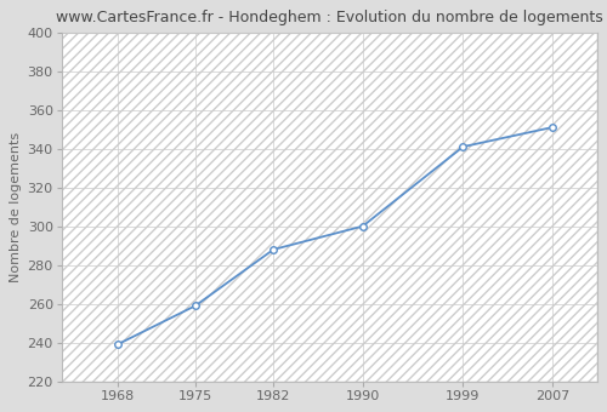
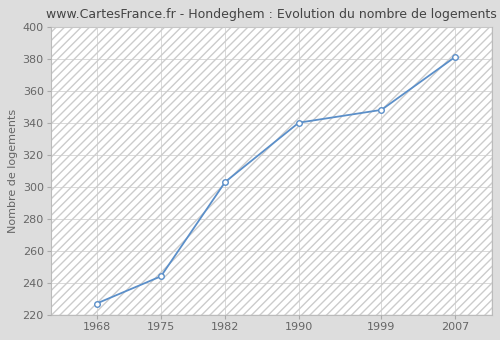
1968: 239 -> 227
1975: 259 -> 244
1982: 288 -> 303
1990: 300 -> 340
1999: 341 -> 348
2007: 351 -> 381
